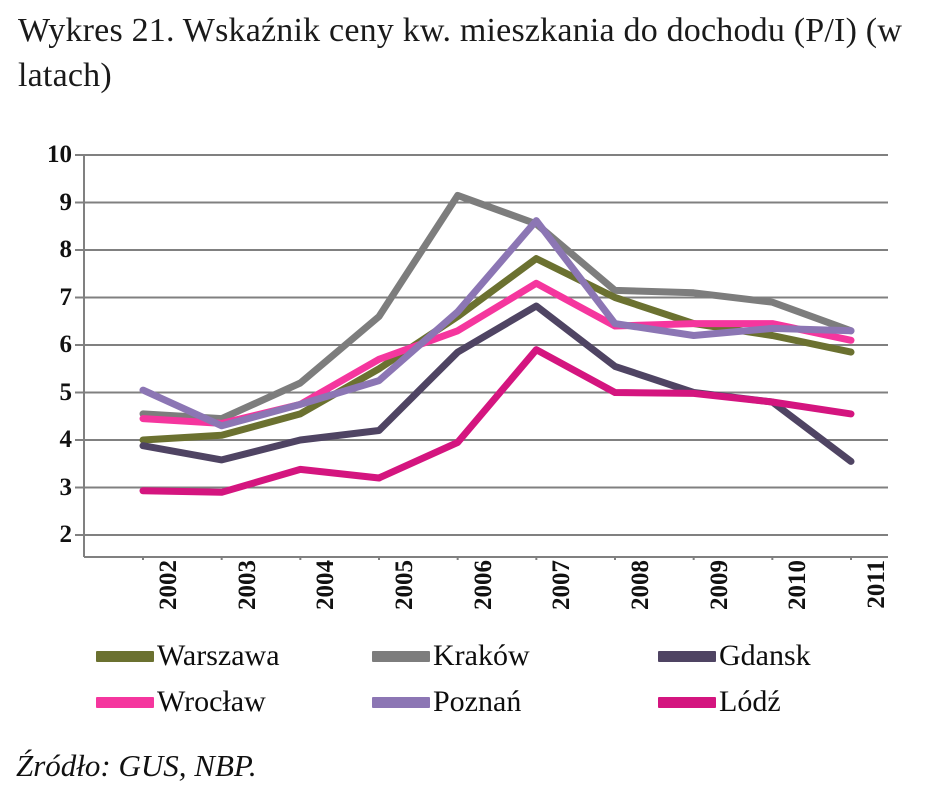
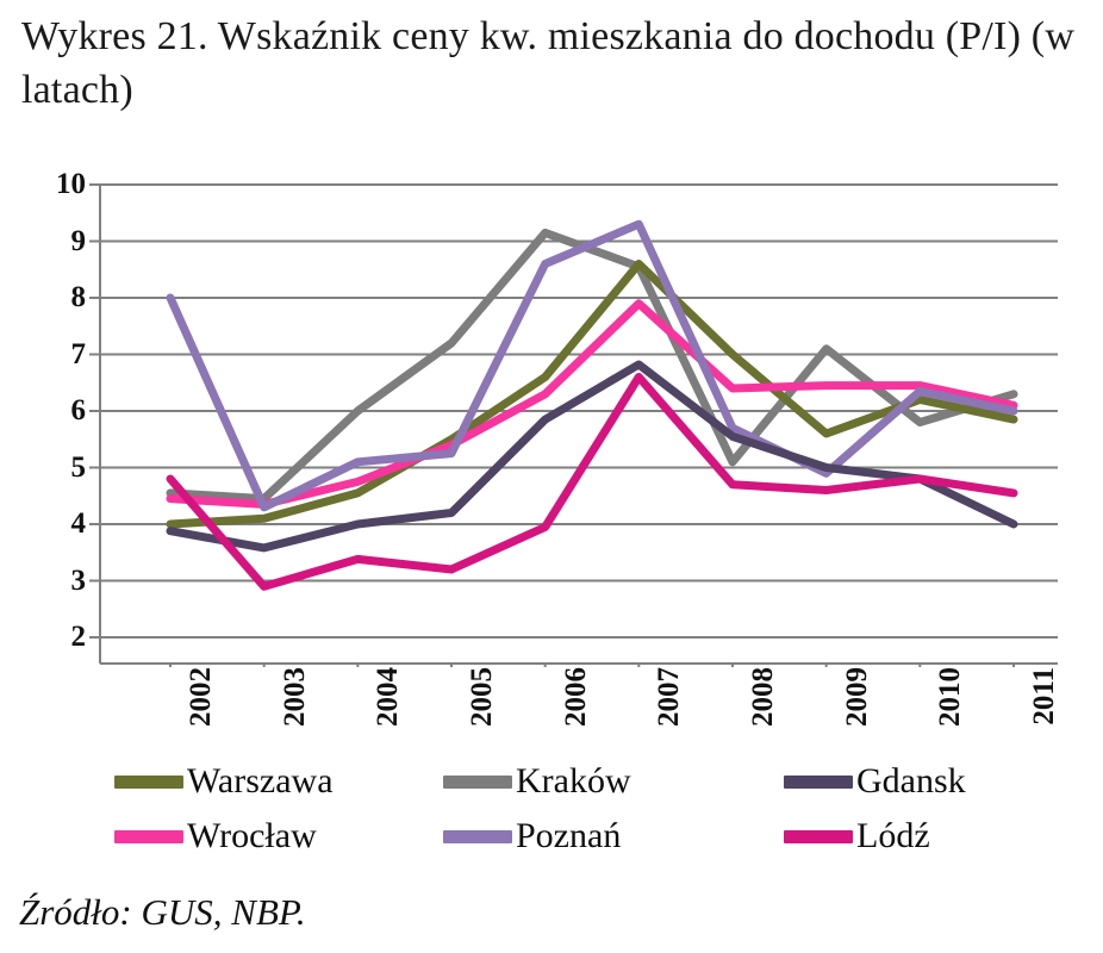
Poznań/2002: 5.0 -> 8.0
Lódź/2002: 2.9 -> 4.8
Kraków/2004: 5.2 -> 6.0
Poznań/2004: 4.8 -> 5.1
Kraków/2005: 6.6 -> 7.2
Wrocław/2005: 5.7 -> 5.4
Poznań/2006: 6.7 -> 8.6
Warszawa/2007: 7.8 -> 8.6
Wrocław/2007: 7.3 -> 7.9
Poznań/2007: 8.6 -> 9.3
Lódź/2007: 5.9 -> 6.6
Kraków/2008: 7.2 -> 5.1
Poznań/2008: 6.5 -> 5.7
Lódź/2008: 5.0 -> 4.7
Warszawa/2009: 6.5 -> 5.6
Poznań/2009: 6.2 -> 4.9
Lódź/2009: 5.0 -> 4.6
Kraków/2010: 6.9 -> 5.8
Gdansk/2011: 3.5 -> 4.0
Poznań/2011: 6.3 -> 6.0
